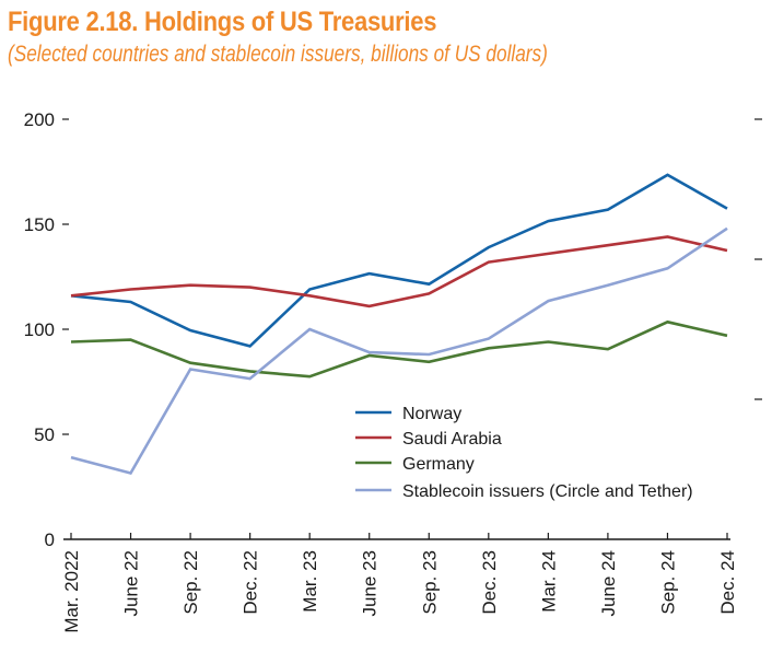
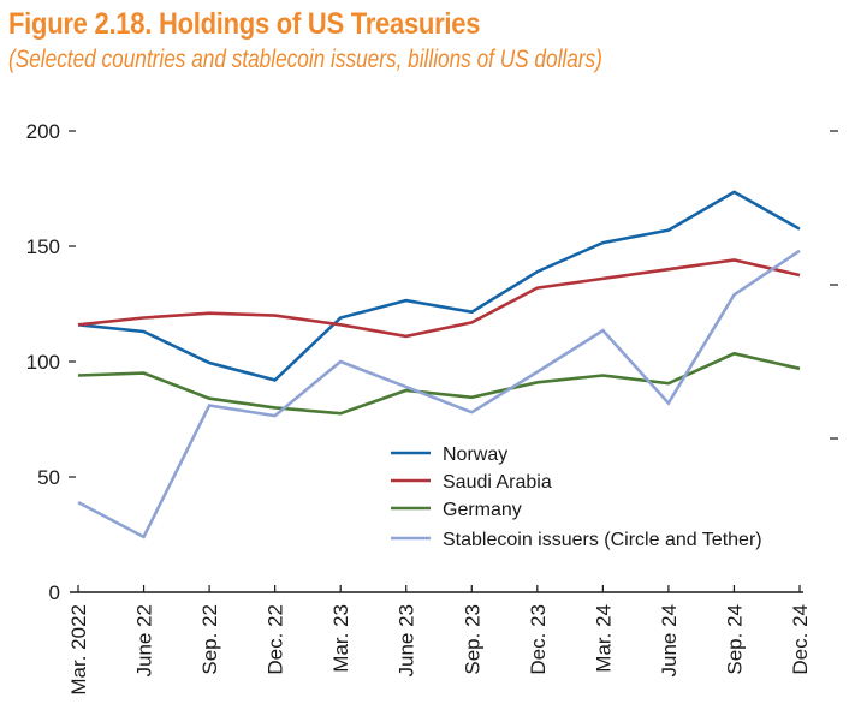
Stablecoin issuers (Circle and Tether)/June 22: 32 -> 24
Stablecoin issuers (Circle and Tether)/Sep. 23: 88 -> 78
Stablecoin issuers (Circle and Tether)/June 24: 121 -> 82
